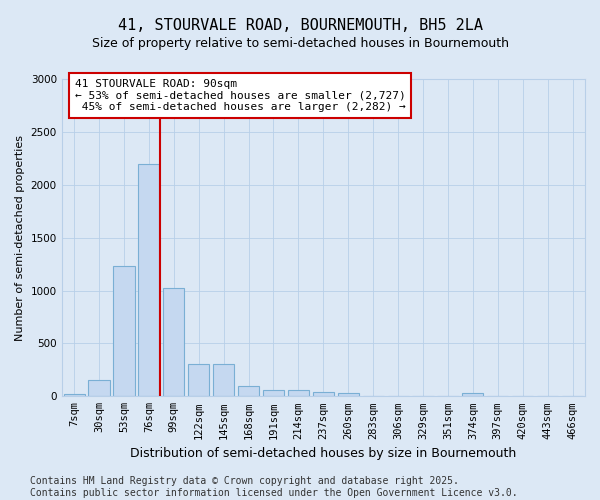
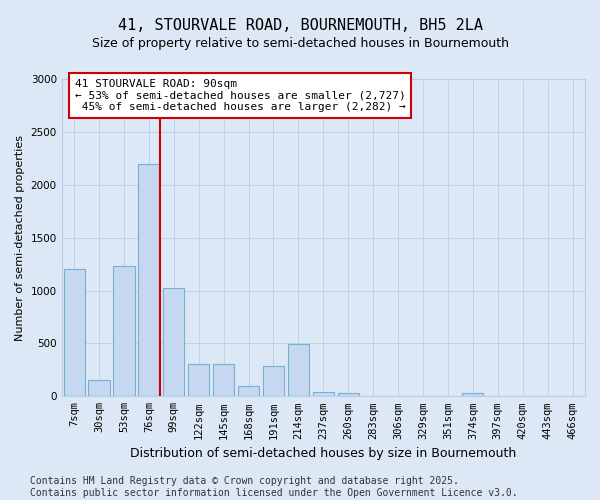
7sqm: 20 -> 1200
191sqm: 60 -> 290
214sqm: 60 -> 490
